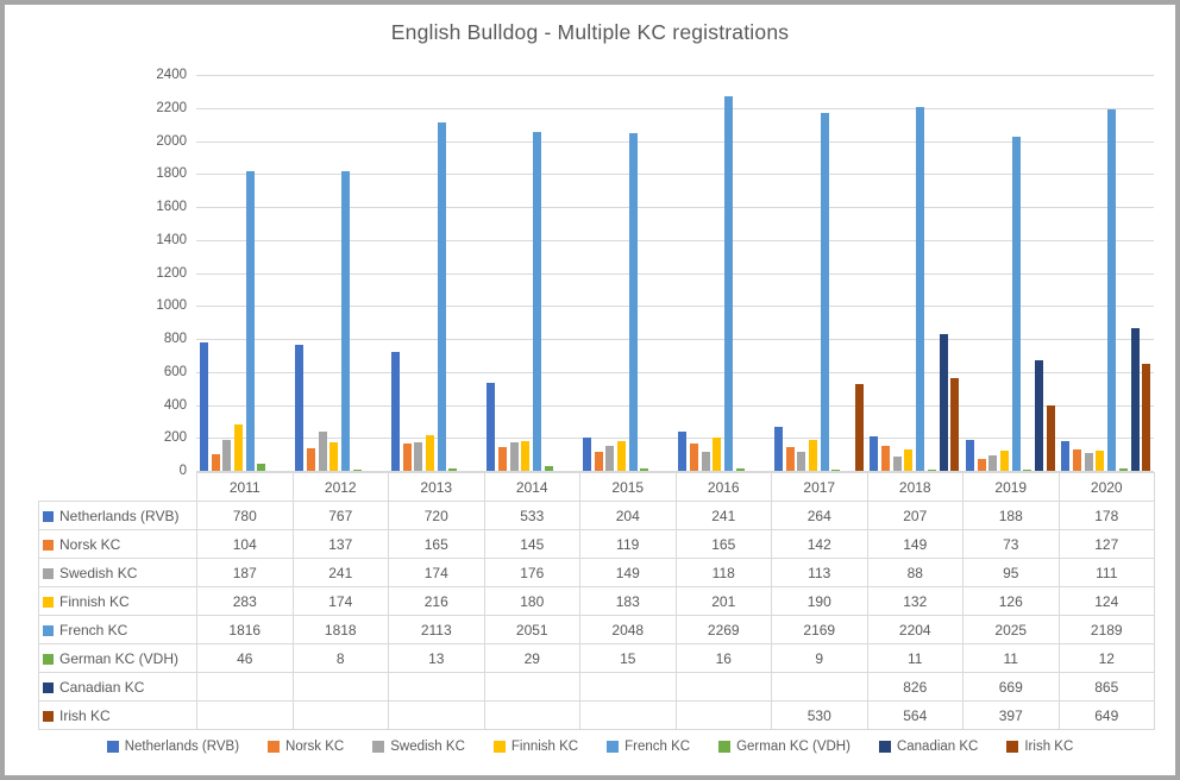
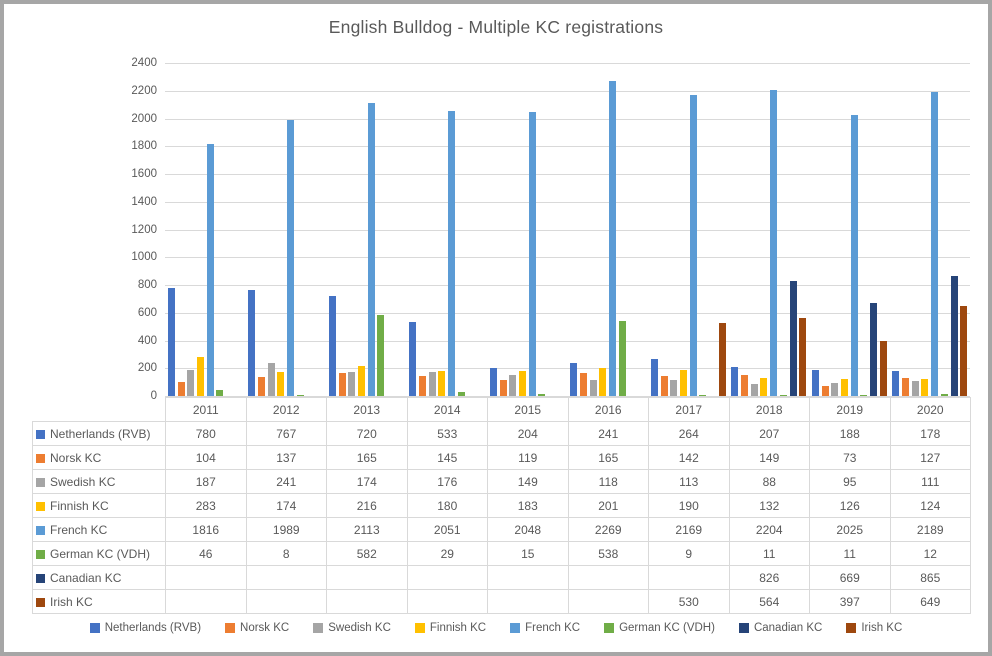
French KC/2012: 1818 -> 1989
German KC (VDH)/2013: 13 -> 582
German KC (VDH)/2016: 16 -> 538
